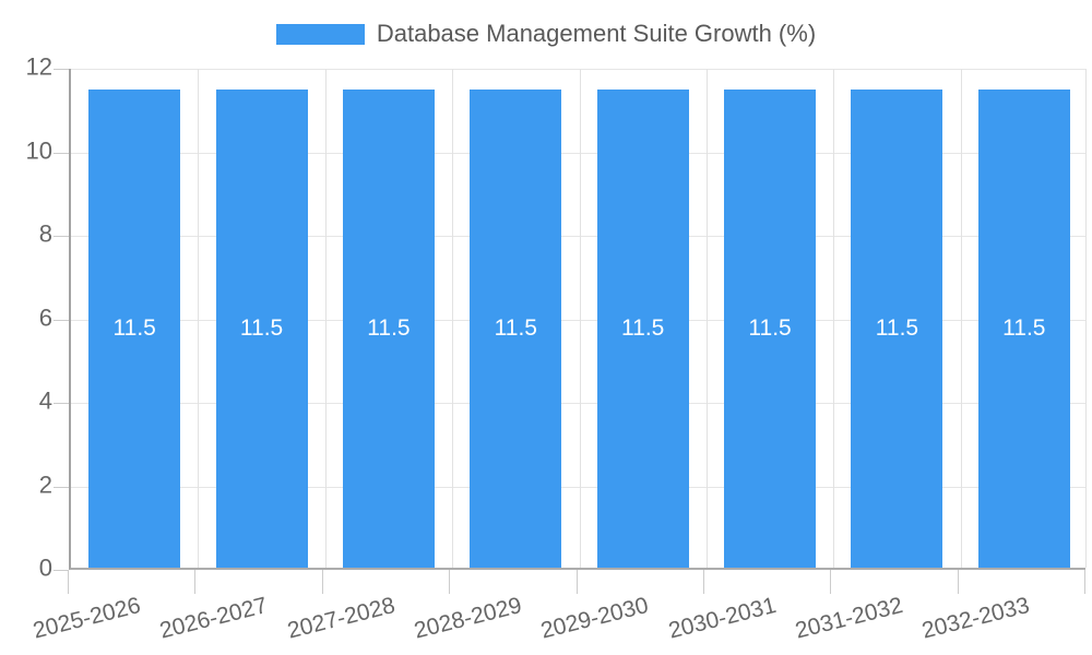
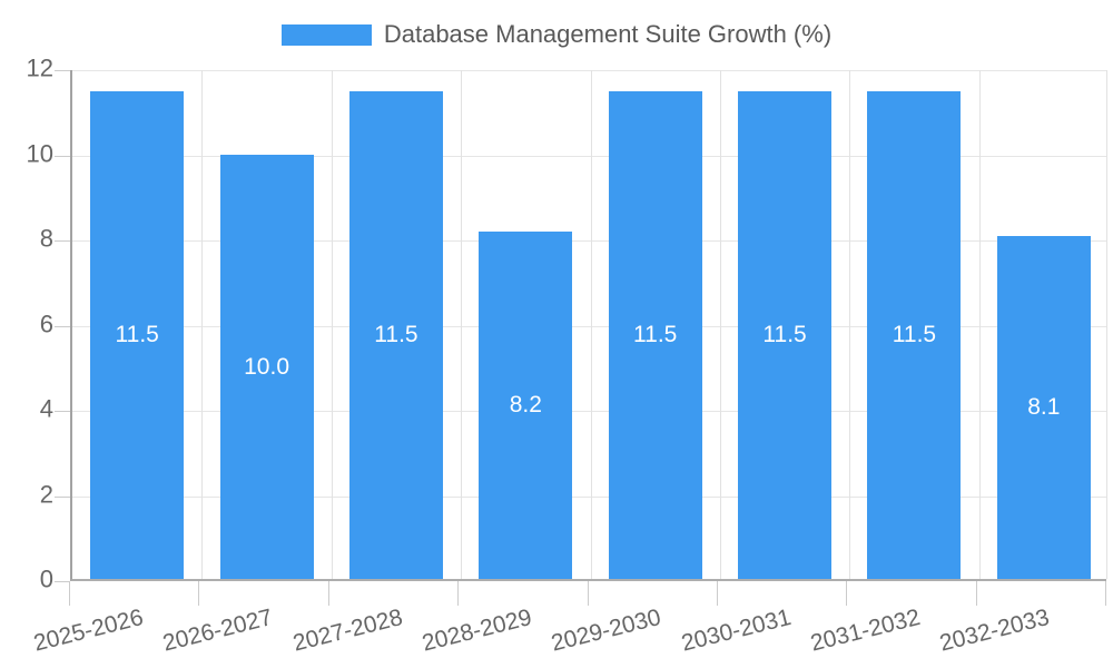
2026-2027: 11.5 -> 10.0
2028-2029: 11.5 -> 8.2
2032-2033: 11.5 -> 8.1
